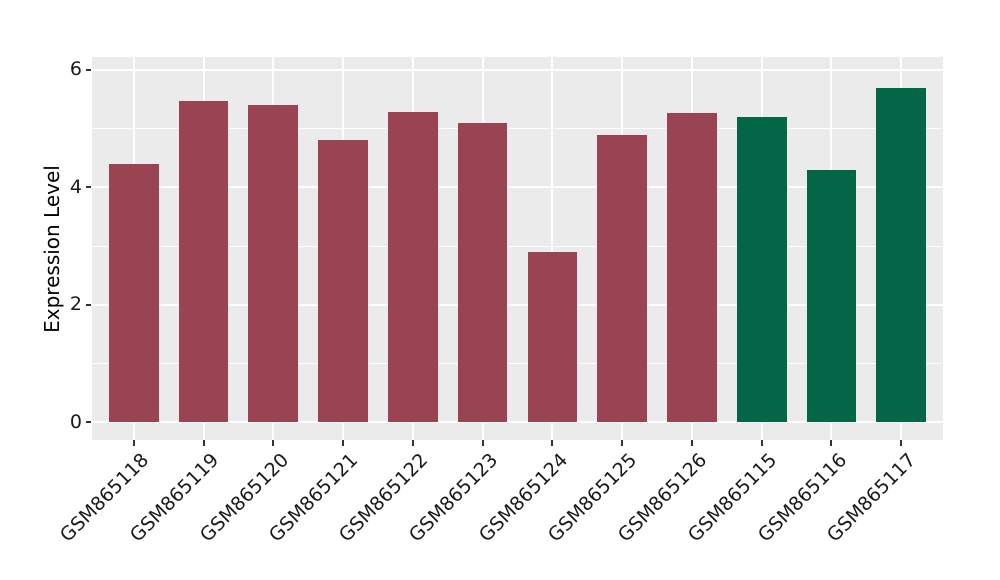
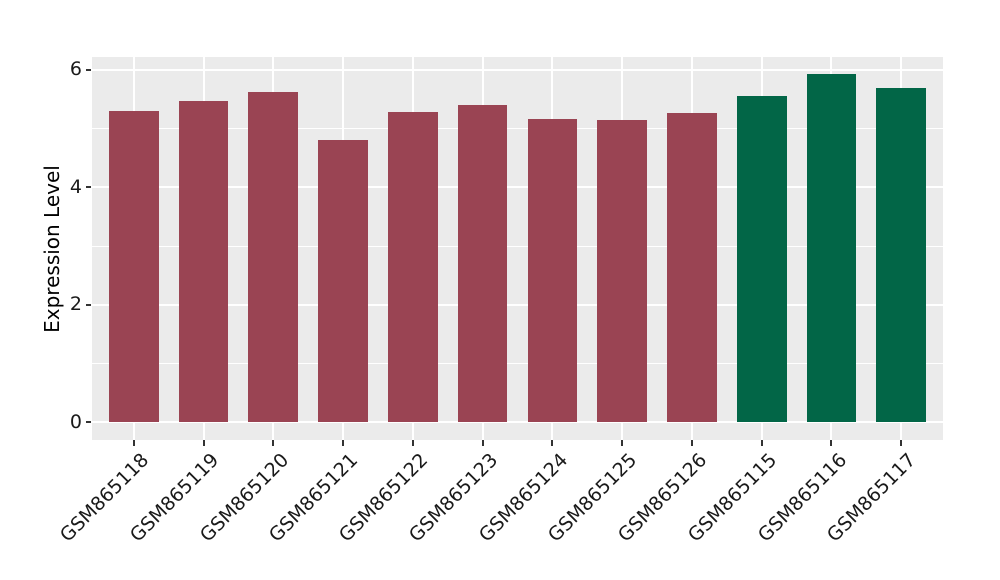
GSM865118: 4.4 -> 5.3
GSM865120: 5.4 -> 5.6
GSM865123: 5.1 -> 5.4
GSM865124: 2.9 -> 5.2
GSM865125: 4.9 -> 5.2
GSM865115: 5.2 -> 5.6
GSM865116: 4.3 -> 5.9
